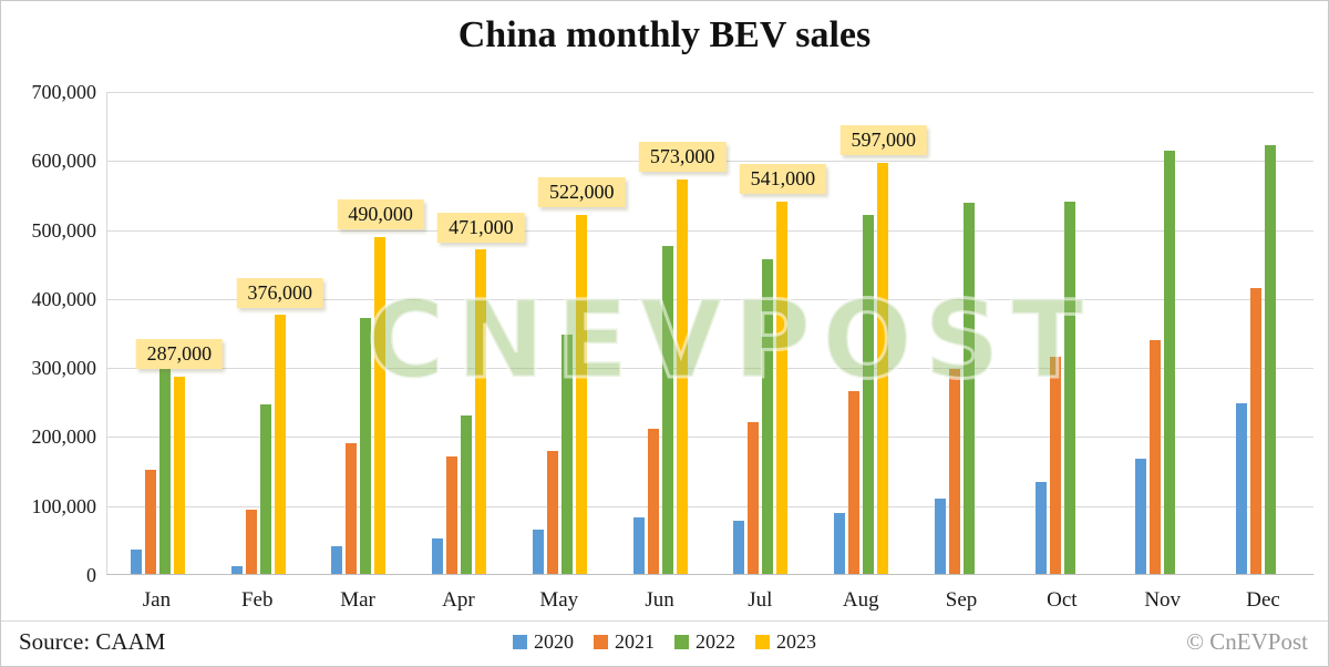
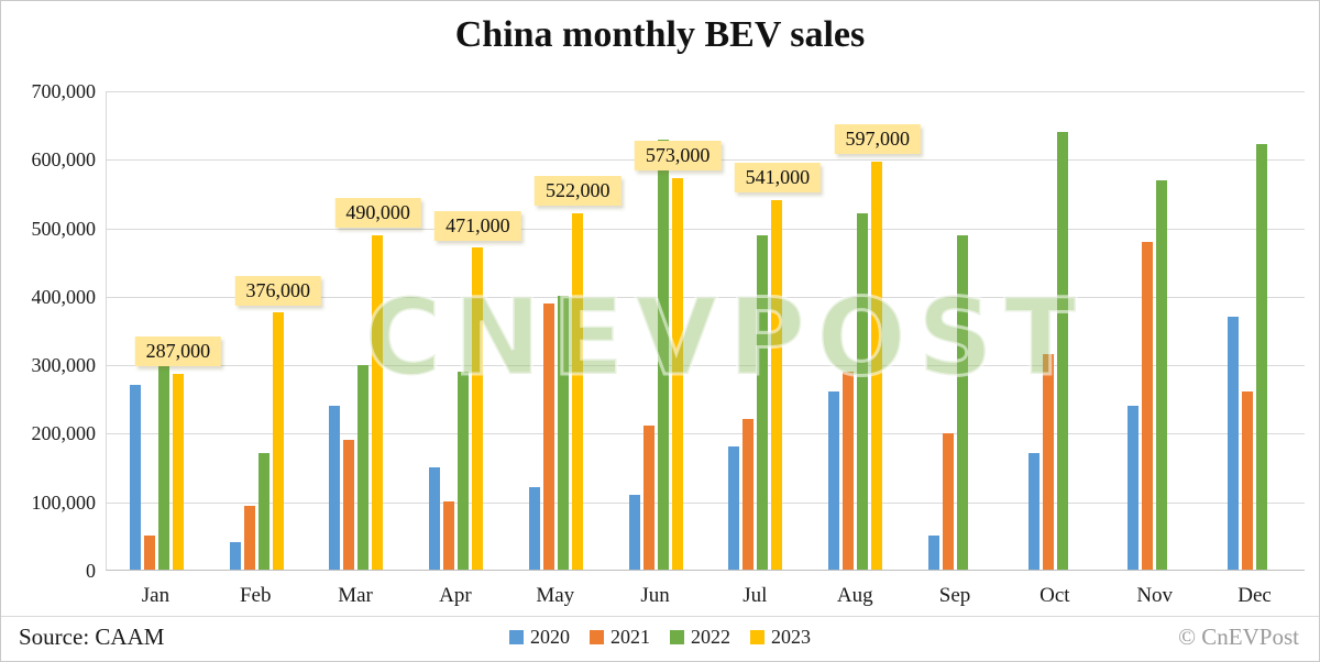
2020/Jan: 40000 -> 270000
2021/Jan: 150000 -> 50000
2020/Feb: 10000 -> 40000
2022/Feb: 250000 -> 170000
2020/Mar: 40000 -> 240000
2022/Mar: 370000 -> 300000
2020/Apr: 50000 -> 150000
2021/Apr: 170000 -> 100000
2022/Apr: 230000 -> 290000
2020/May: 60000 -> 120000
2021/May: 180000 -> 390000
2022/May: 350000 -> 400000
2020/Jun: 80000 -> 110000
2022/Jun: 480000 -> 630000
2020/Jul: 80000 -> 180000
2022/Jul: 460000 -> 490000
2020/Aug: 90000 -> 260000
2021/Aug: 260000 -> 290000
2020/Sep: 110000 -> 50000
2021/Sep: 300000 -> 200000
2022/Sep: 540000 -> 490000
2020/Oct: 130000 -> 170000
2022/Oct: 540000 -> 640000
2020/Nov: 170000 -> 240000
2021/Nov: 340000 -> 480000
2022/Nov: 610000 -> 570000
2020/Dec: 250000 -> 370000
2021/Dec: 420000 -> 260000
